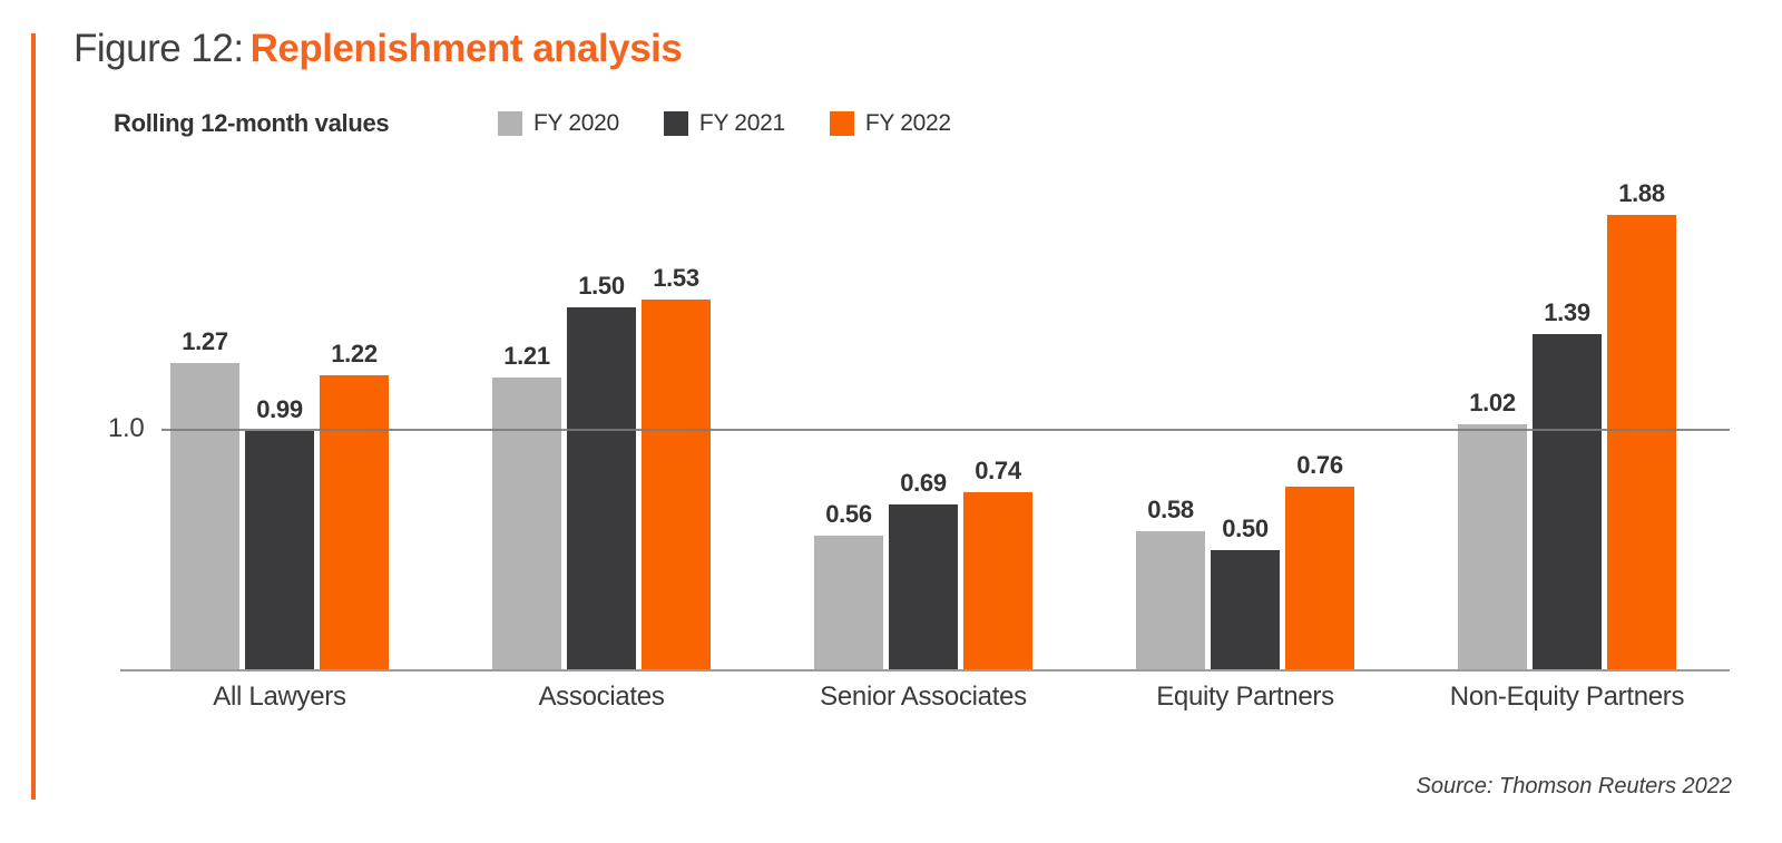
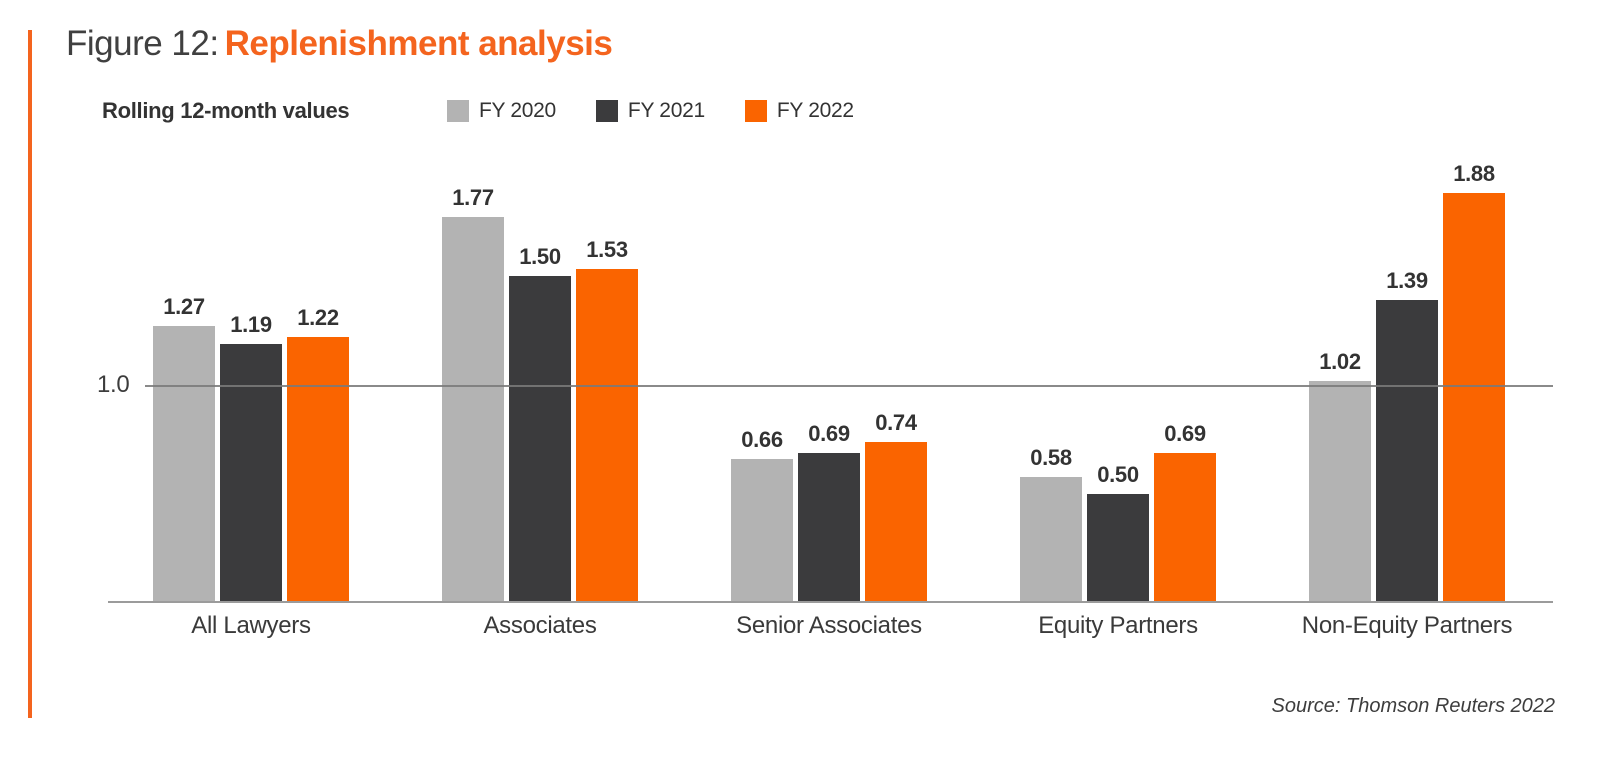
FY 2021/All Lawyers: 0.99 -> 1.19
FY 2020/Associates: 1.21 -> 1.77
FY 2020/Senior Associates: 0.56 -> 0.66
FY 2022/Equity Partners: 0.76 -> 0.69
